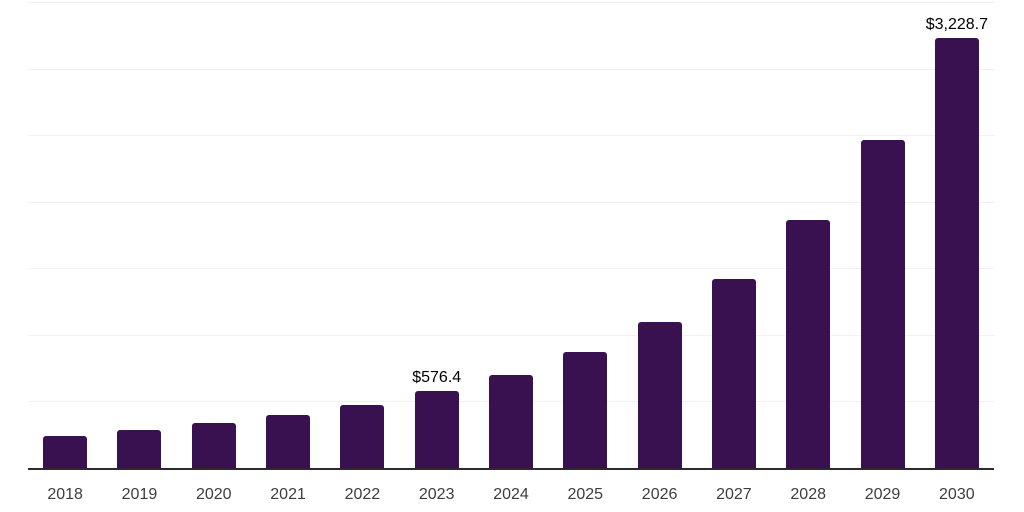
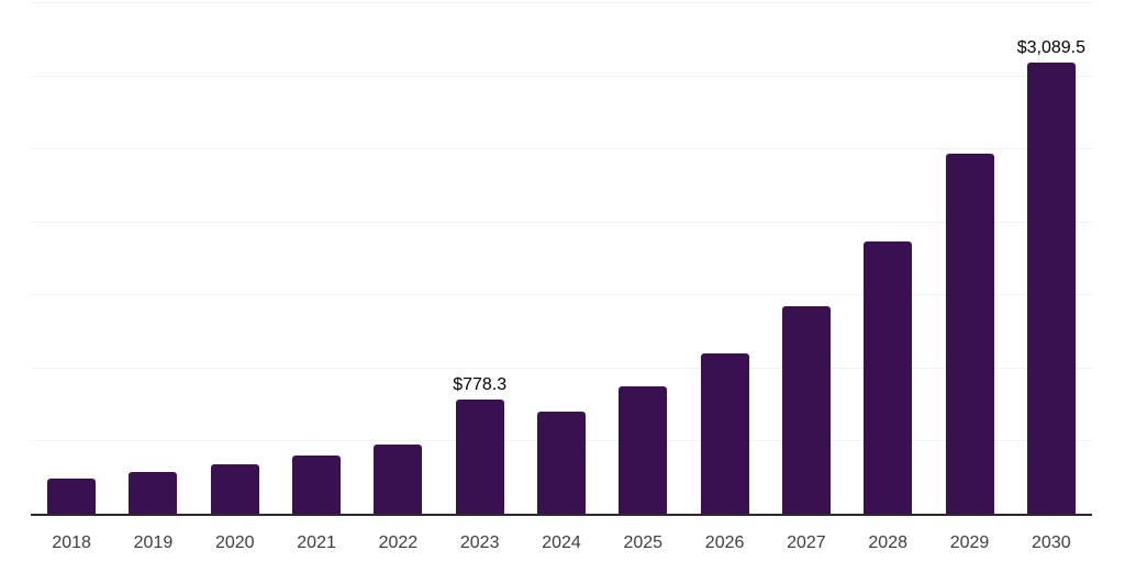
2023: $576.4 -> $778.3
2030: $3,228.7 -> $3,089.5
